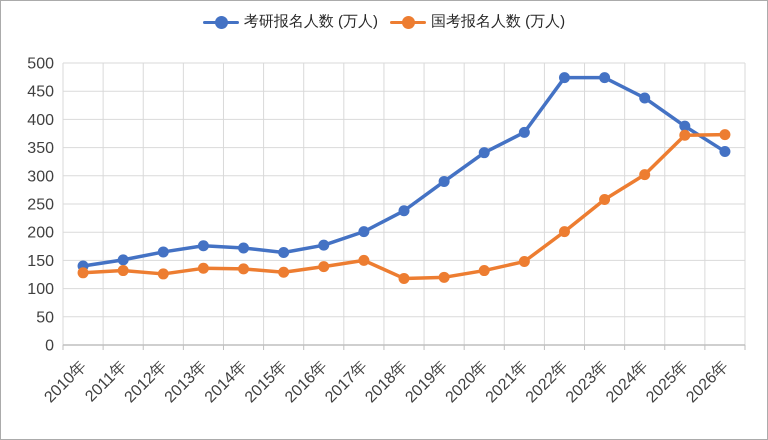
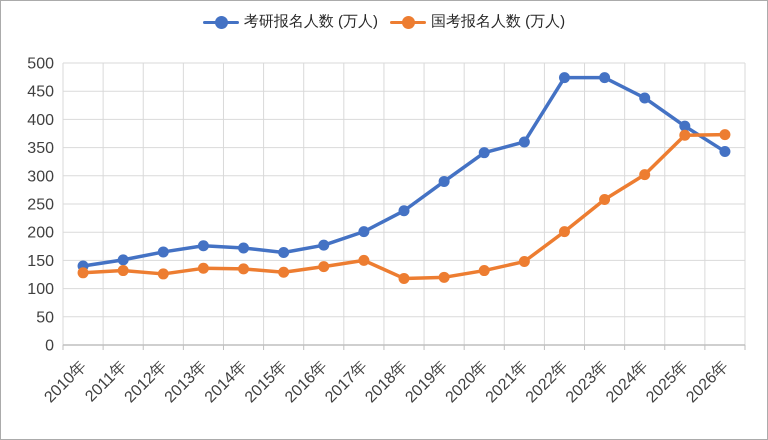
考研报名人数 (万人)/2021年: 380 -> 360
